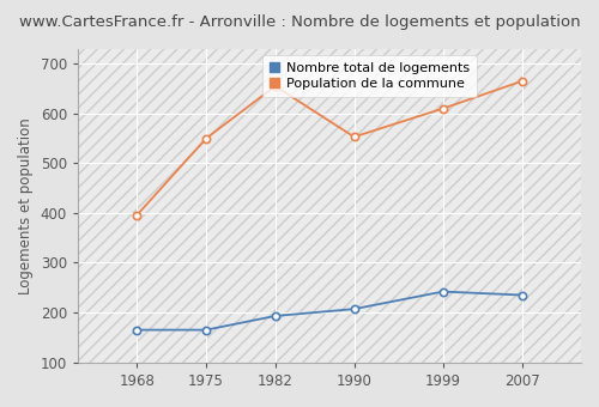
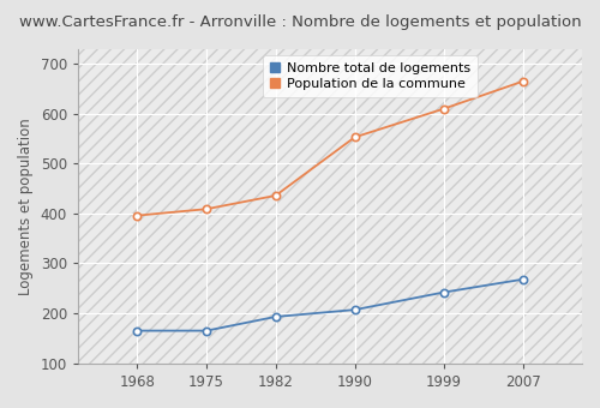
Population de la commune/1975: 550 -> 409
Population de la commune/1982: 655 -> 436
Nombre total de logements/2007: 235 -> 268
